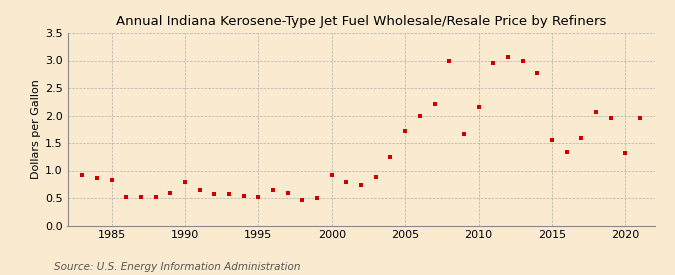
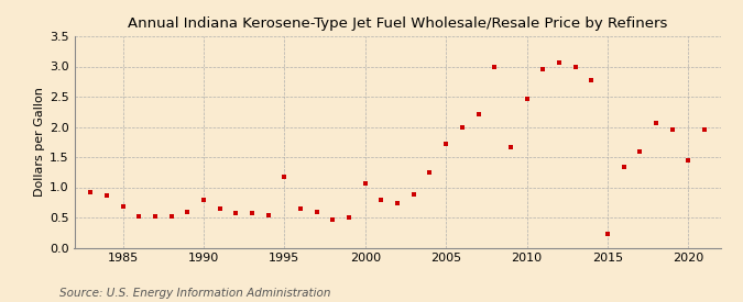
1985: 0.82 -> 0.68
1995: 0.52 -> 1.18
2000: 0.91 -> 1.06
2010: 2.15 -> 2.46
2015: 1.56 -> 0.22
2020: 1.31 -> 1.44
